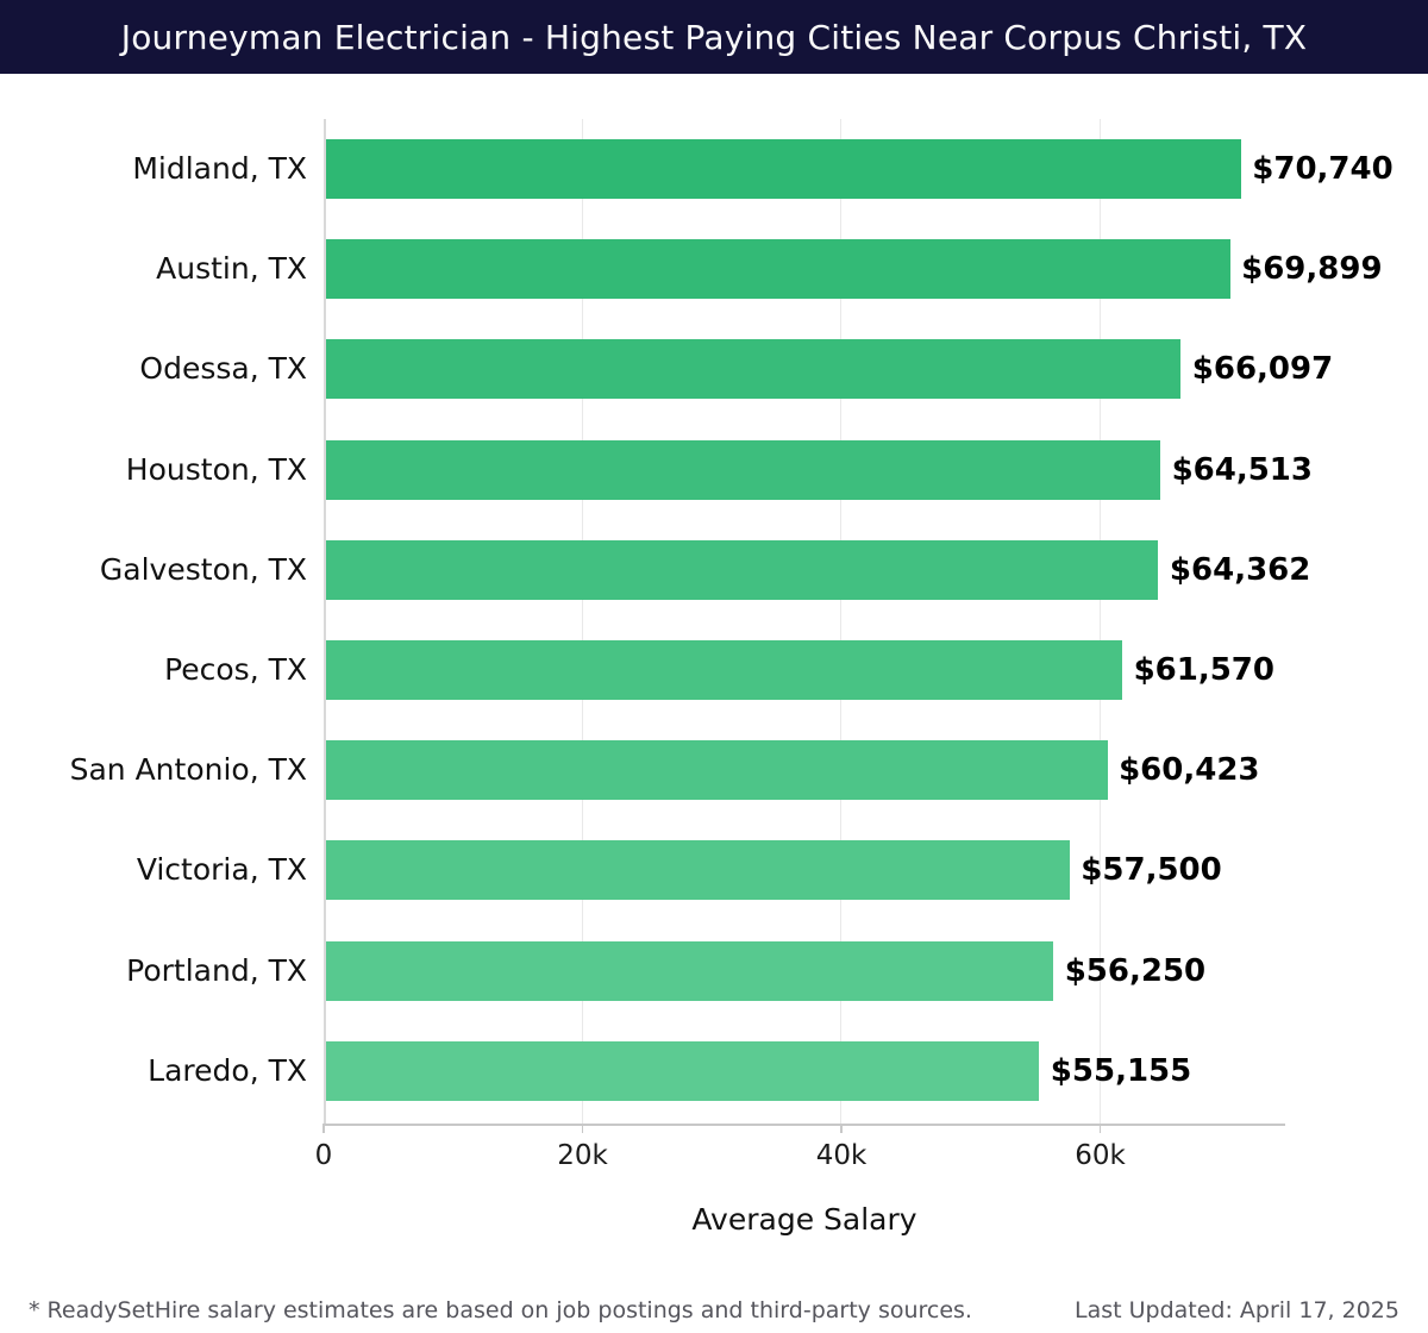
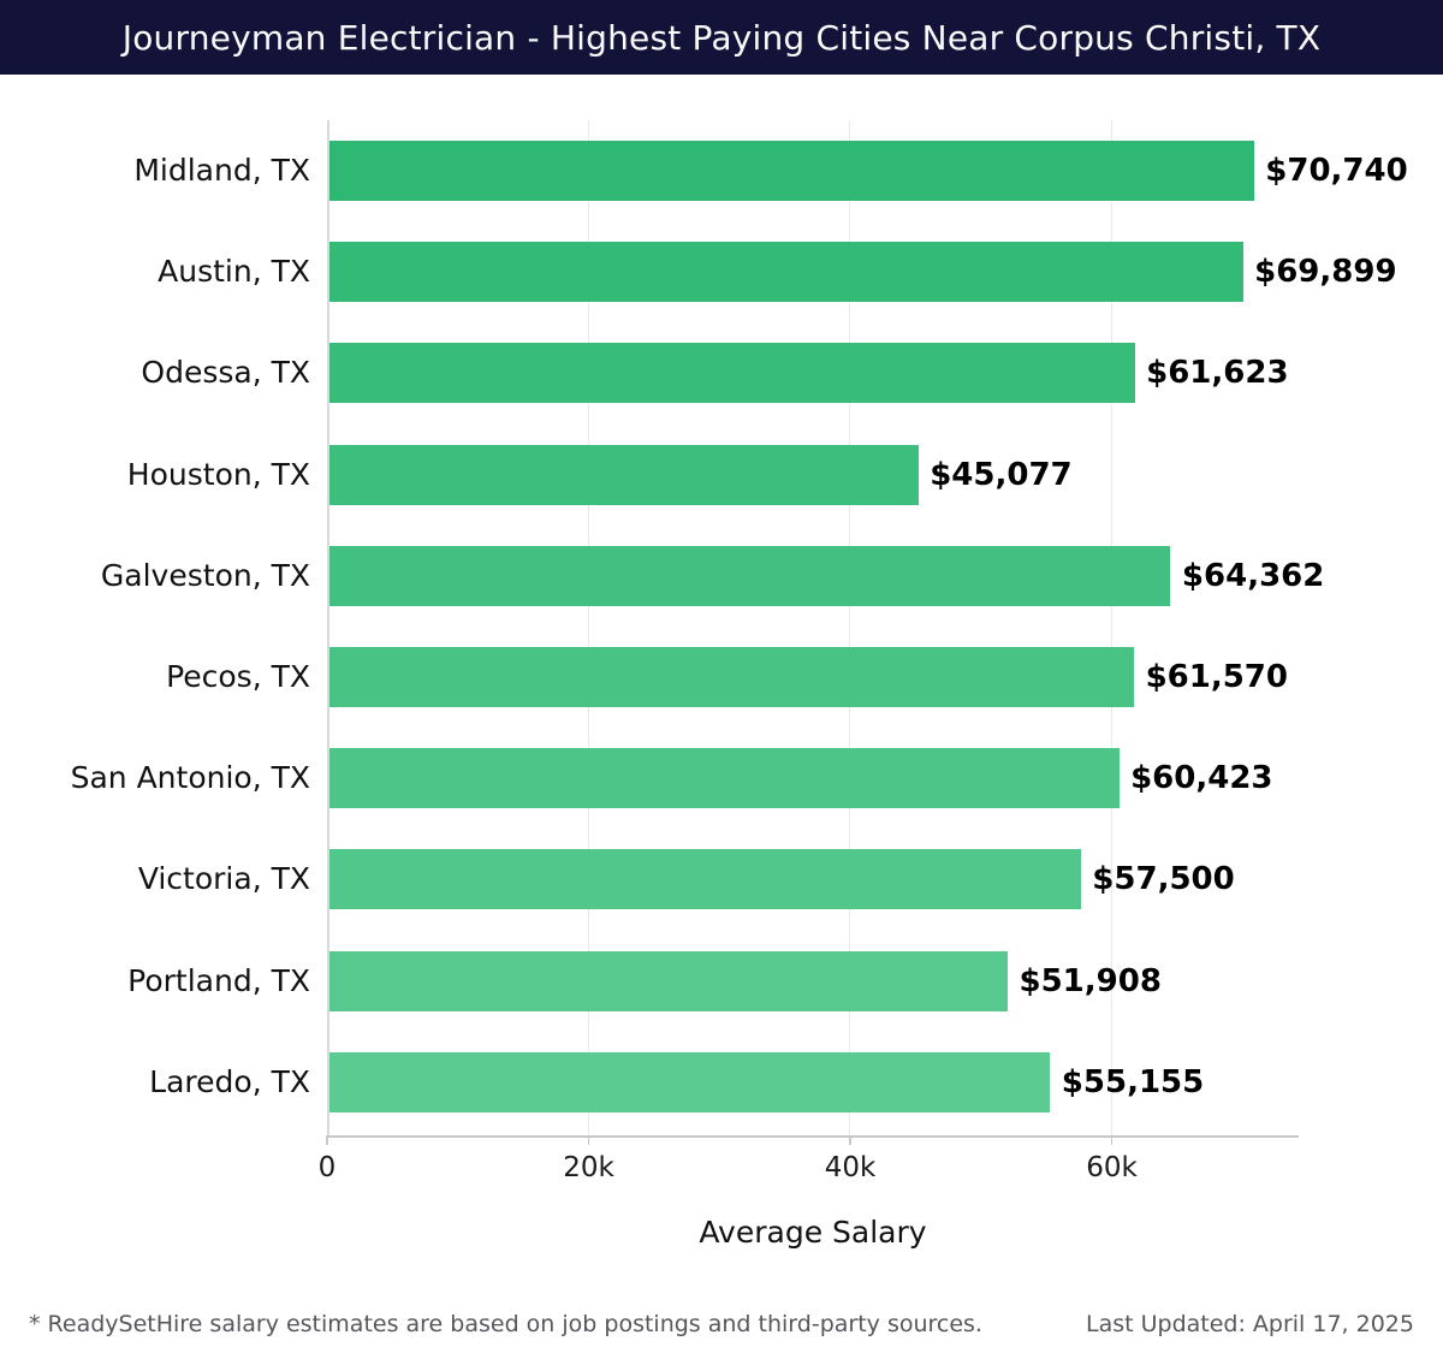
Odessa, TX: $66,097 -> $61,623
Houston, TX: $64,513 -> $45,077
Portland, TX: $56,250 -> $51,908
